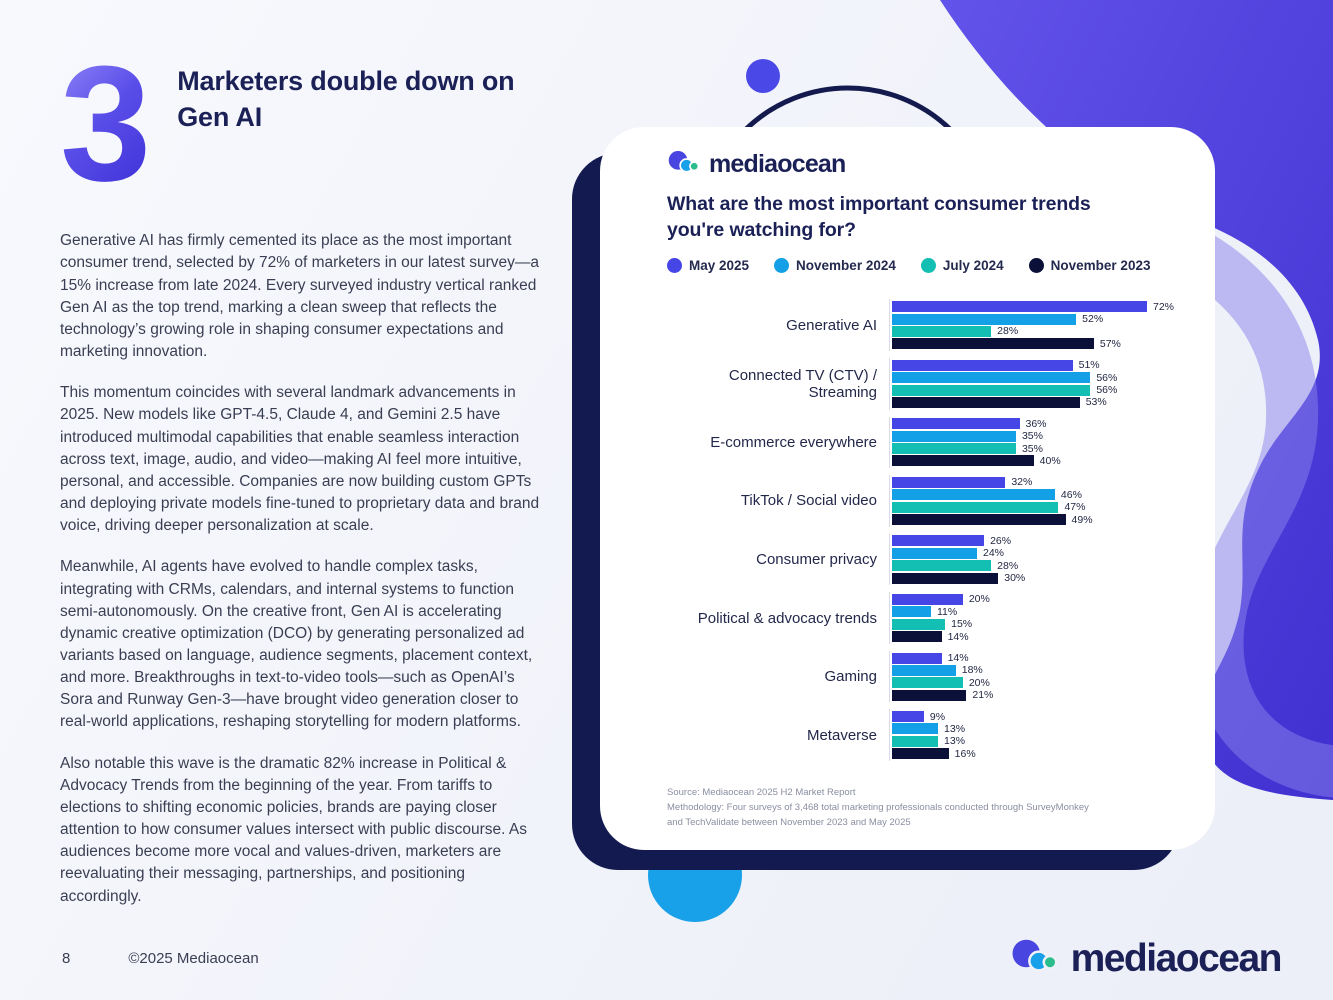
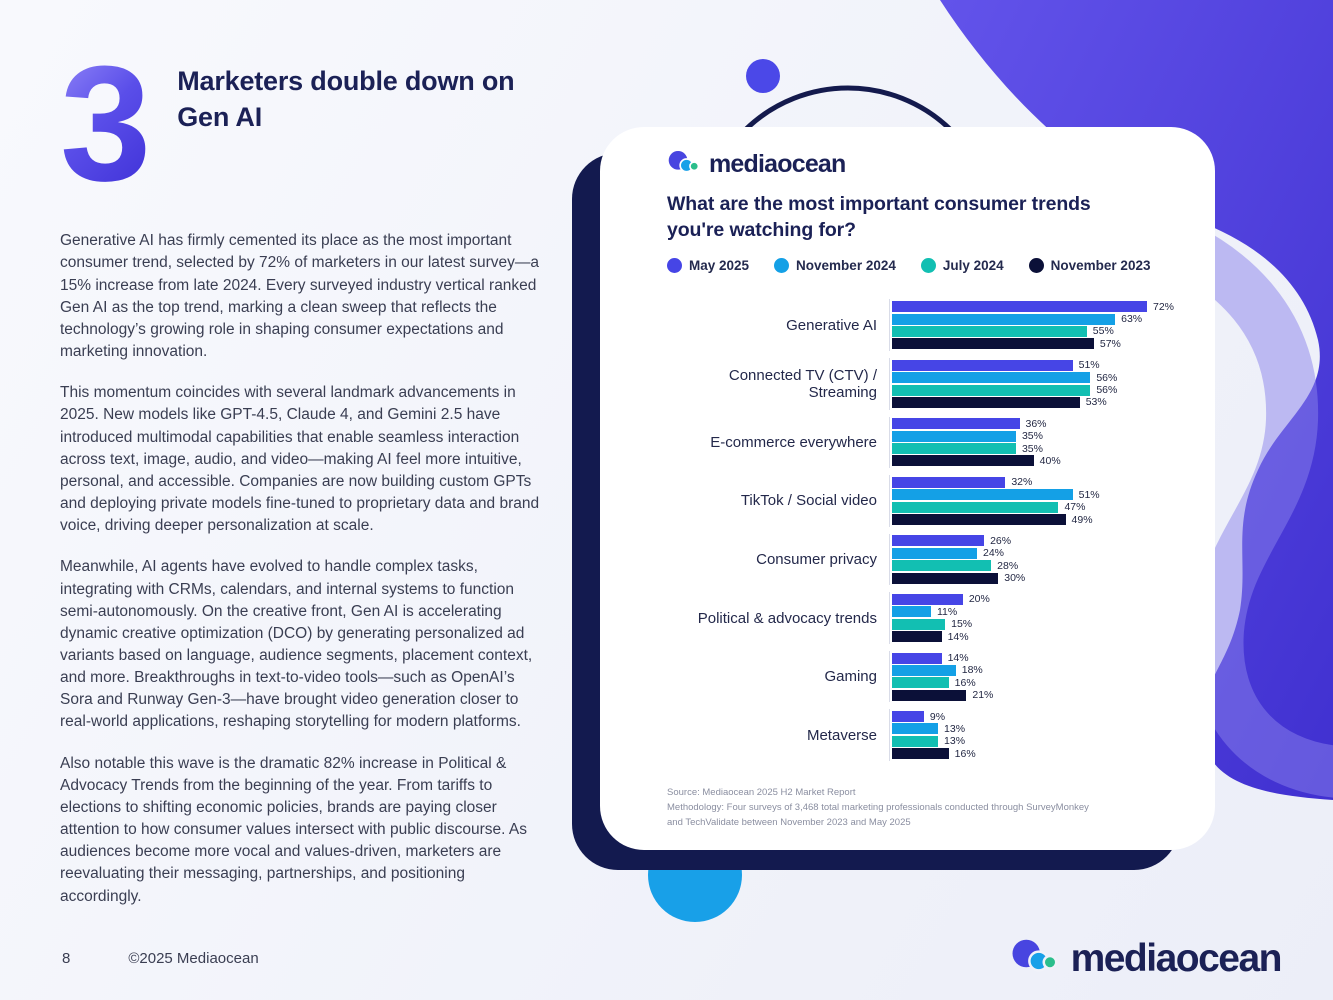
November 2024/Generative AI: 52% -> 63%
July 2024/Generative AI: 28% -> 55%
November 2024/TikTok / Social video: 46% -> 51%
July 2024/Gaming: 20% -> 16%
